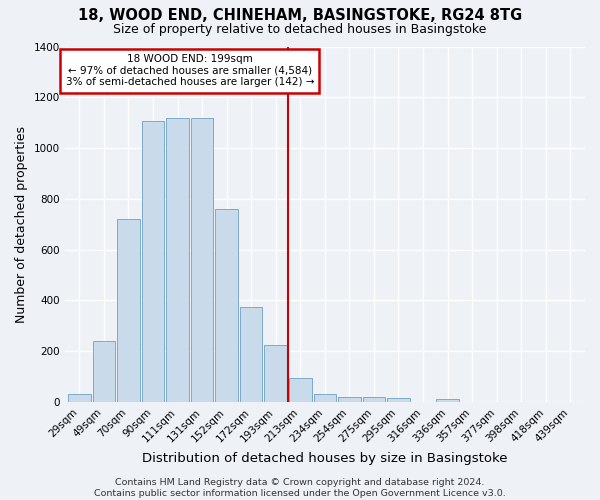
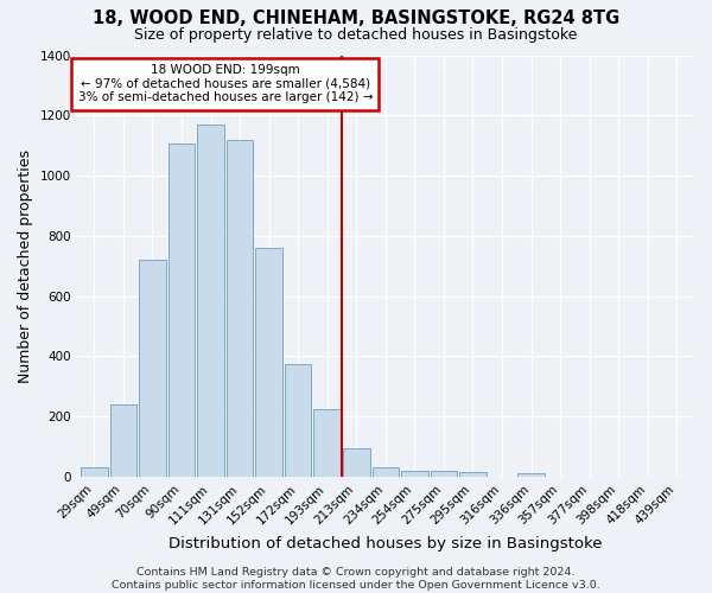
111sqm: 1120 -> 1170
